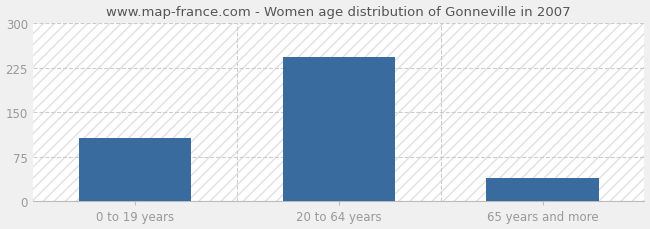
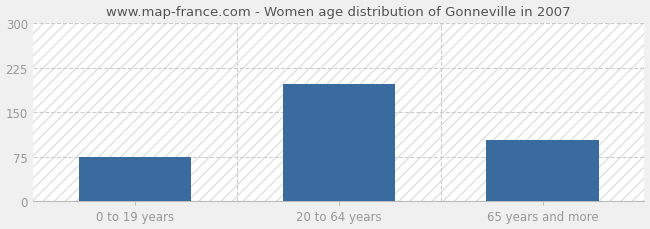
0 to 19 years: 107 -> 74
20 to 64 years: 242 -> 198
65 years and more: 40 -> 104
